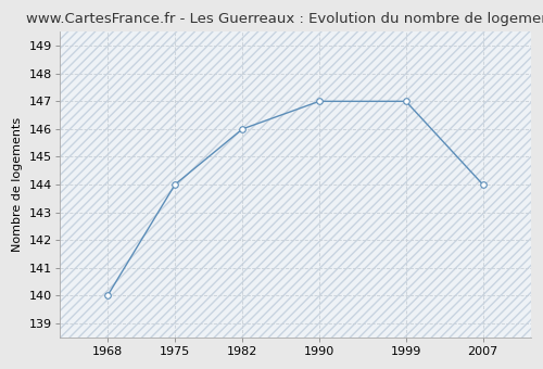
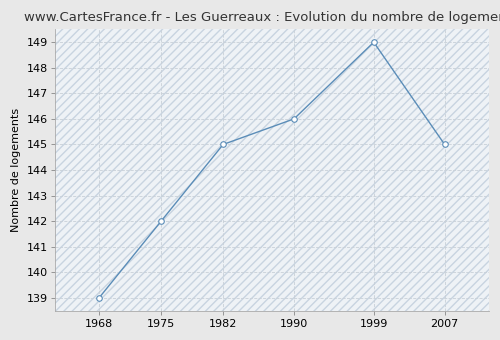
1968: 140 -> 139
1975: 144 -> 142
1982: 146 -> 145
1990: 147 -> 146
1999: 147 -> 149
2007: 144 -> 145
